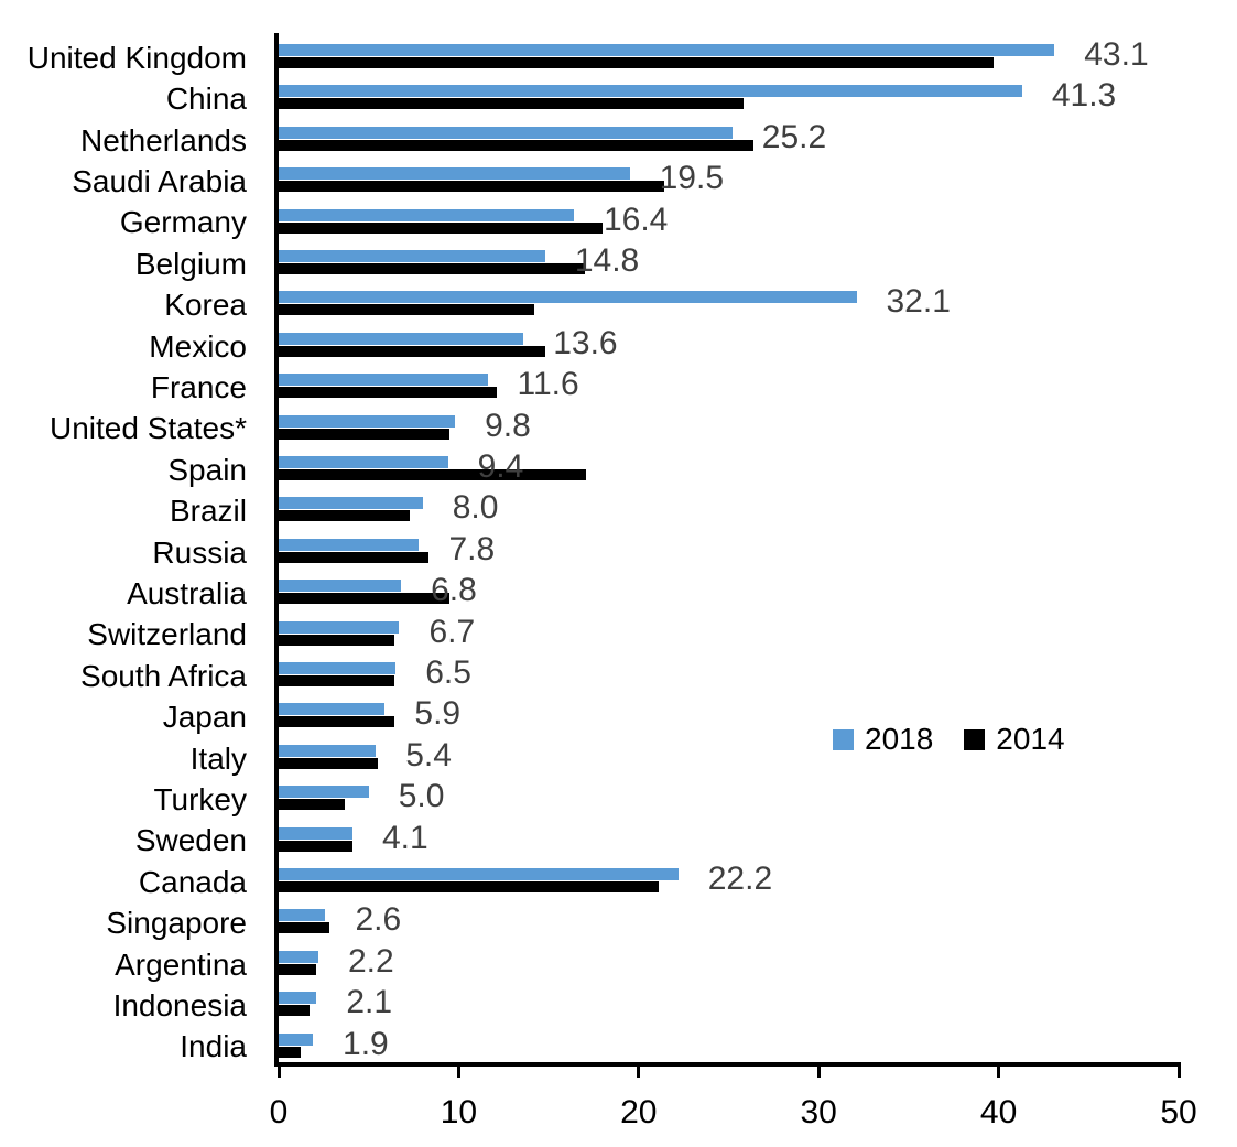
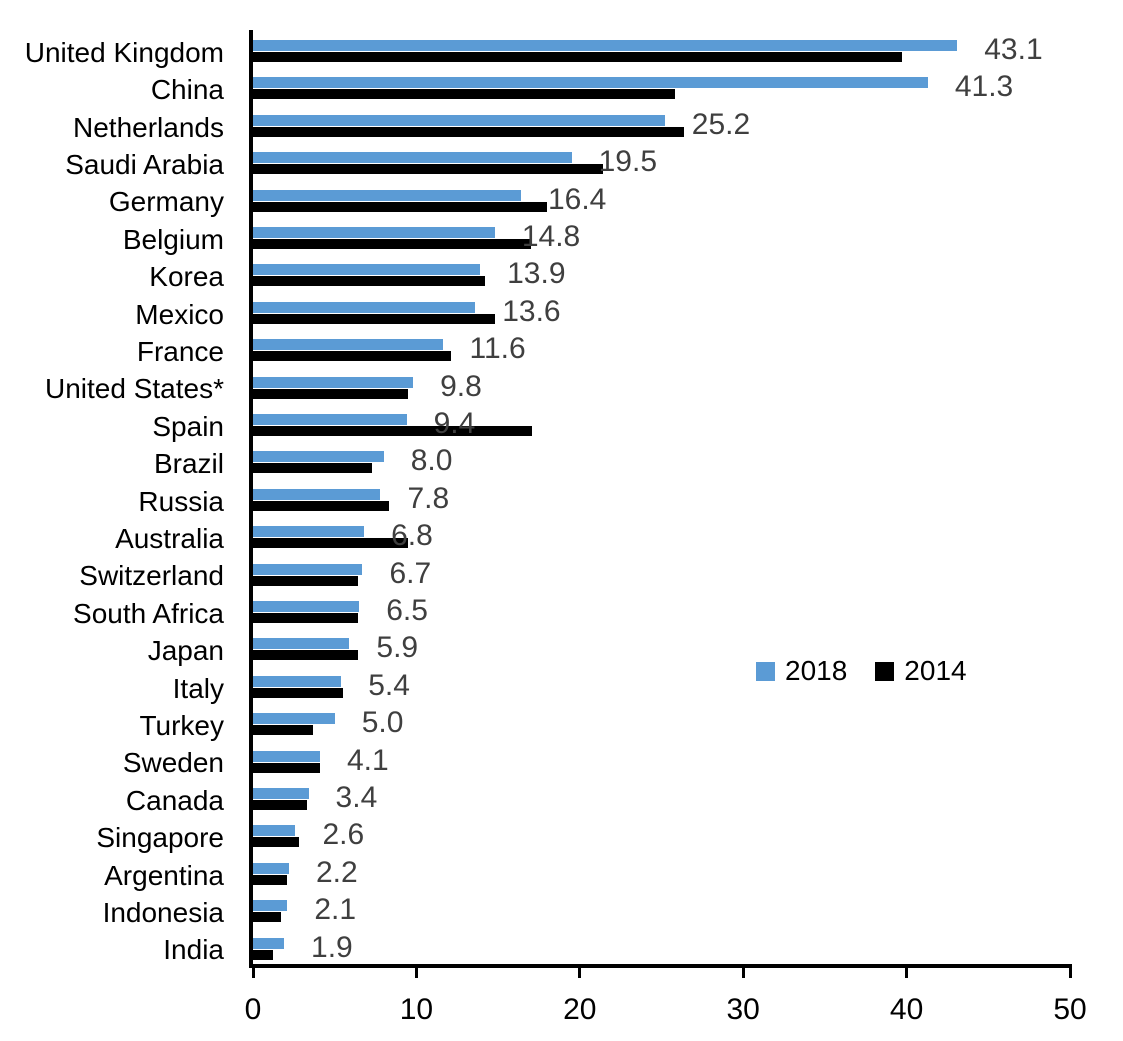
2018/Korea: 32.1 -> 13.9
2018/Canada: 22.2 -> 3.4
2014/Canada: 21.1 -> 3.3
